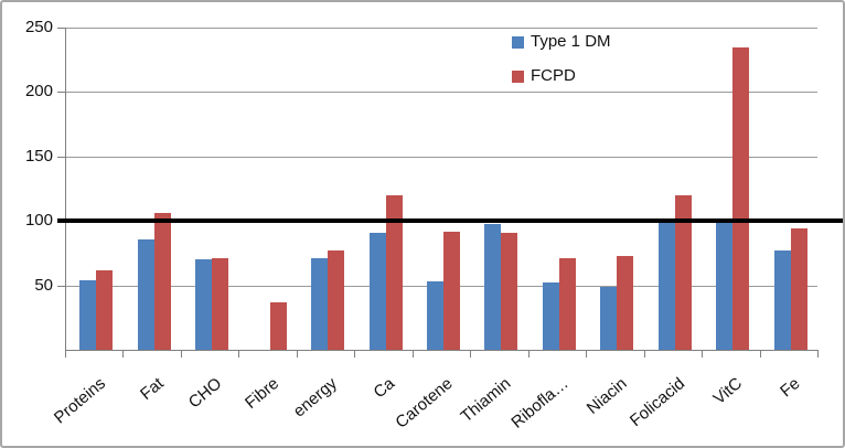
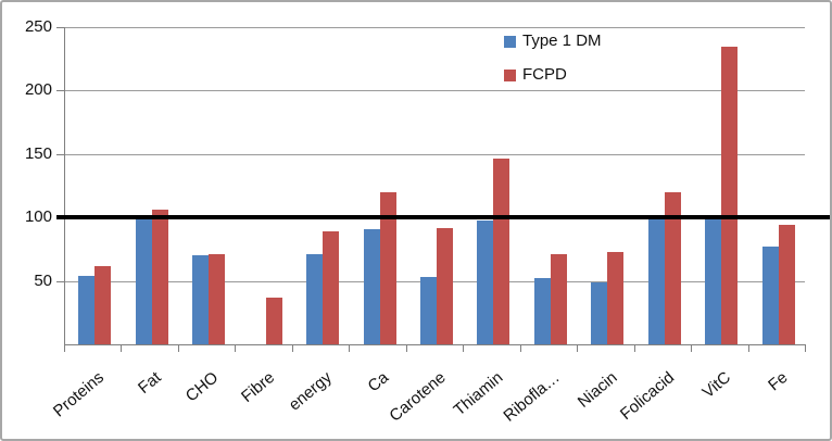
Type 1 DM/Fat: 86 -> 101
FCPD/energy: 77 -> 89
FCPD/Thiamin: 91 -> 146
